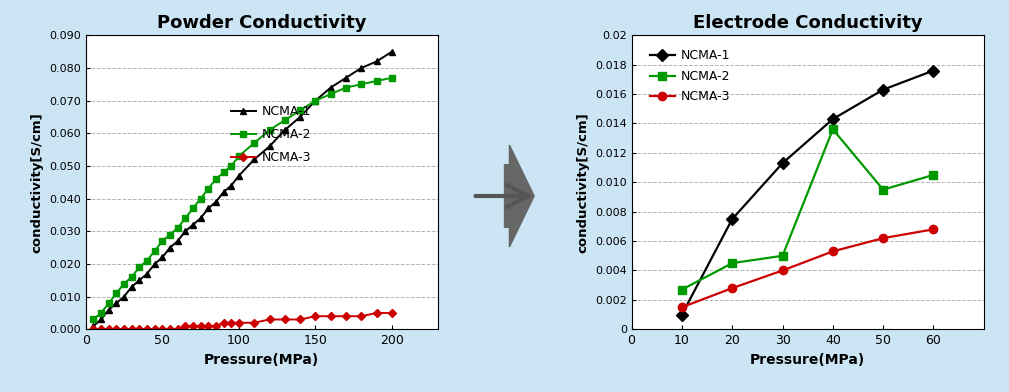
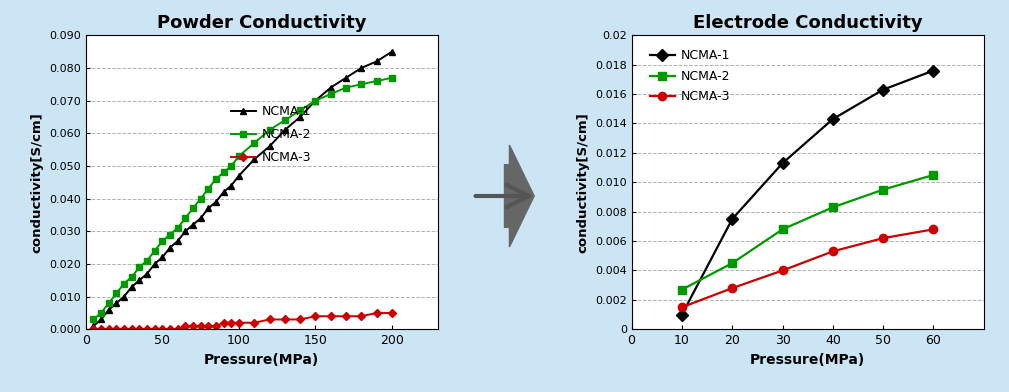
Electrode Conductivity/NCMA-2/30: 0.0050 -> 0.0068
Electrode Conductivity/NCMA-2/40: 0.0136 -> 0.0083
